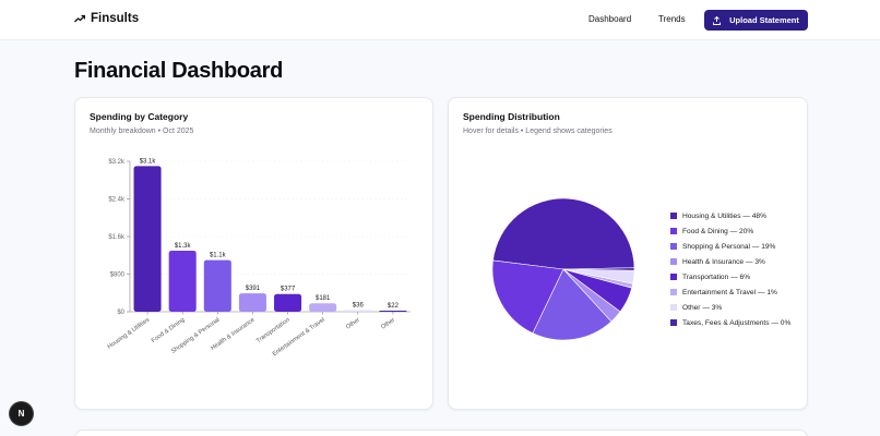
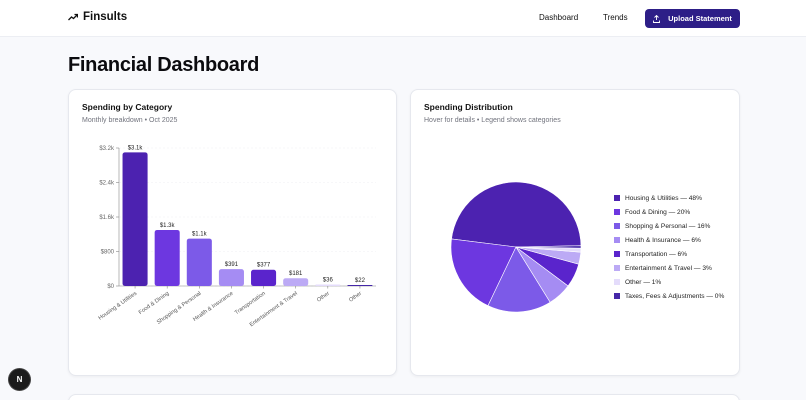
Spending Distribution/Shopping & Personal: 19% -> 16%
Spending Distribution/Health & Insurance: 3% -> 6%
Spending Distribution/Entertainment & Travel: 1% -> 3%
Spending Distribution/Other: 3% -> 1%
